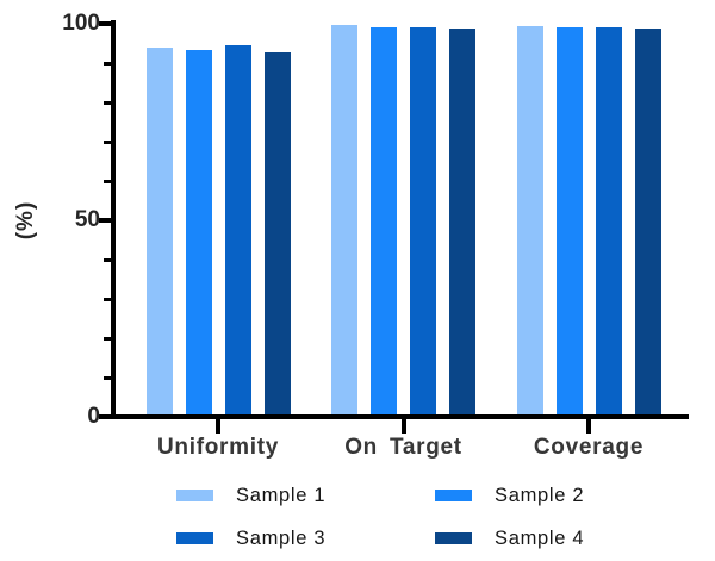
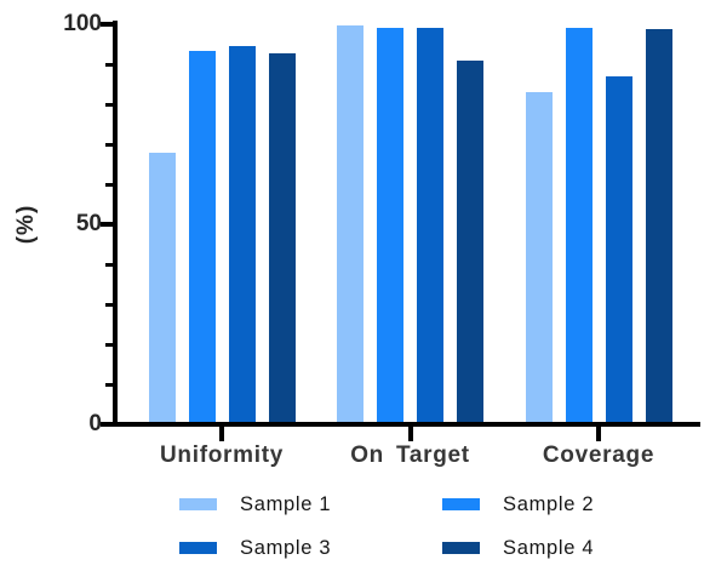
Sample 1/Uniformity: 94 -> 68
Sample 4/On Target: 99 -> 91
Sample 1/Coverage: 100 -> 83
Sample 3/Coverage: 99 -> 87
